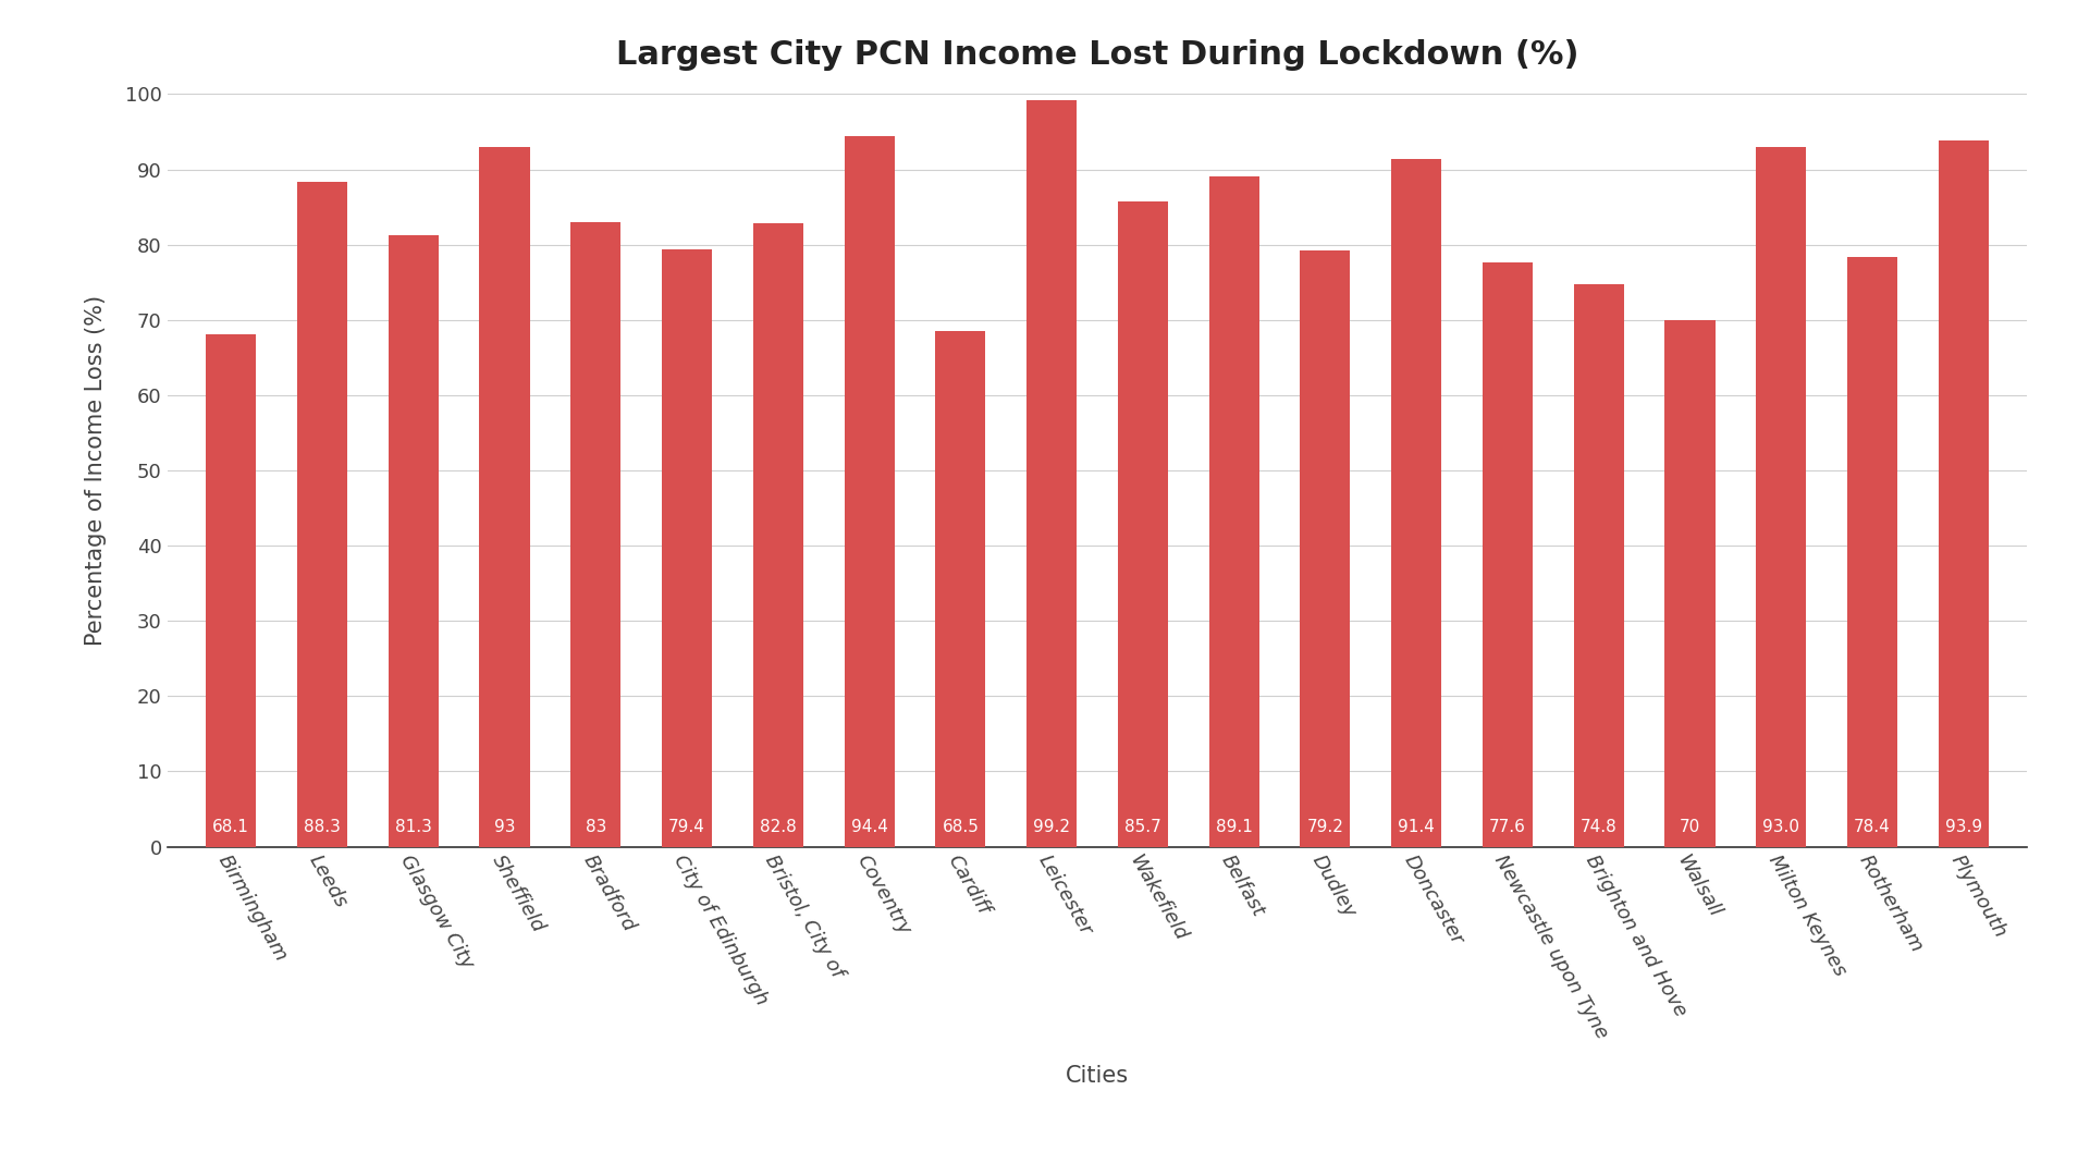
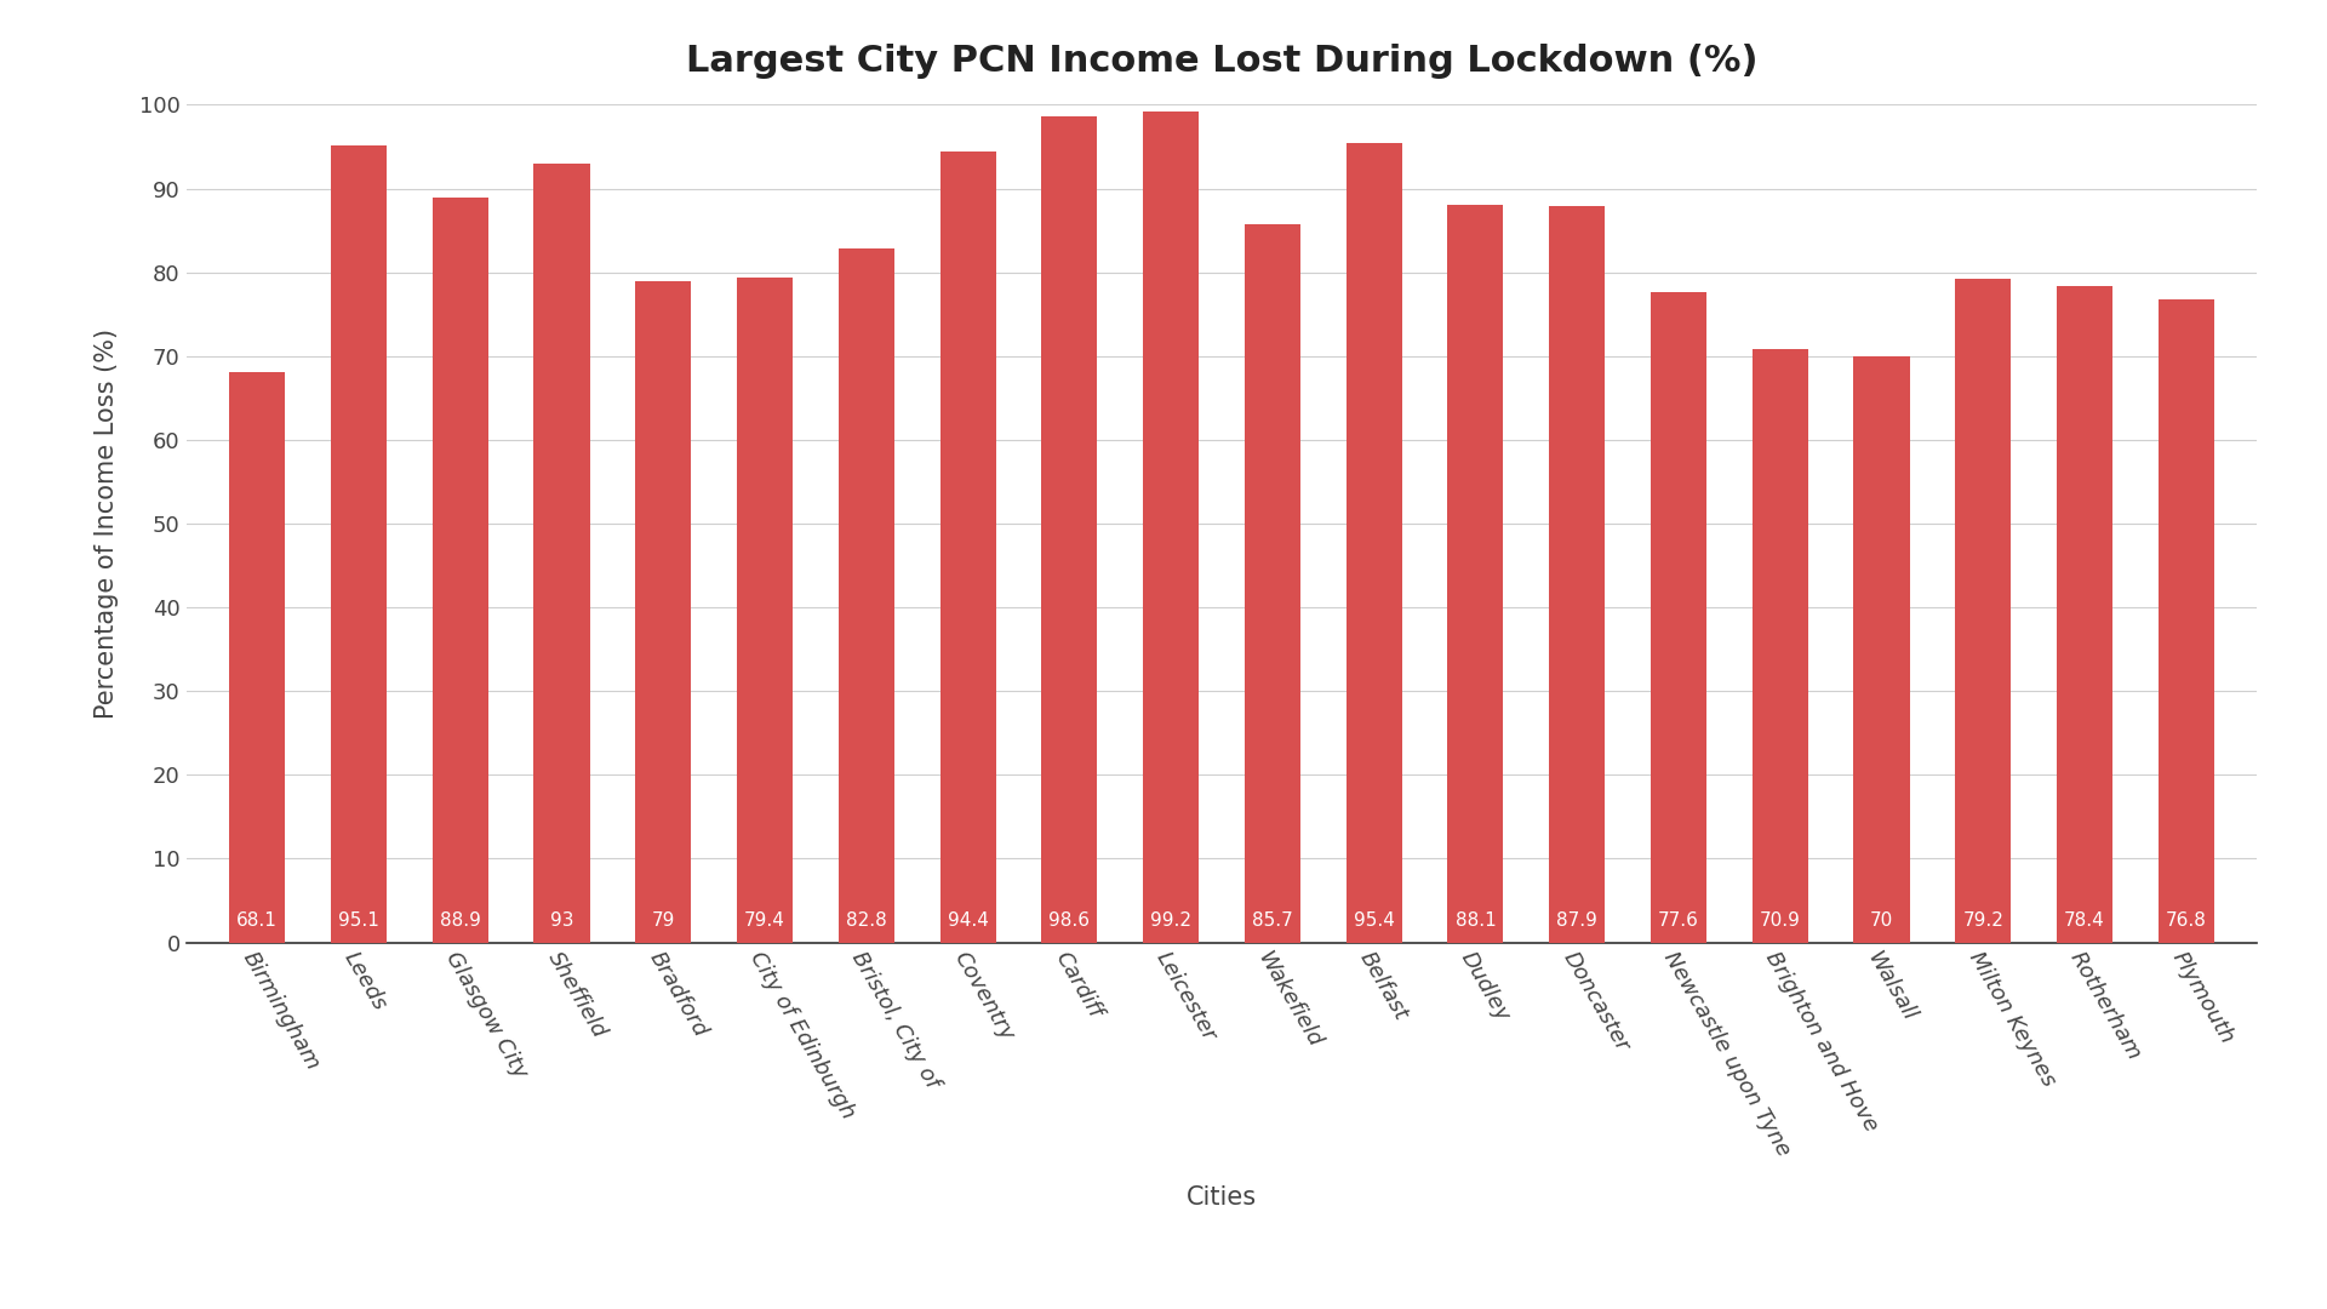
Leeds: 88.3 -> 95.1
Glasgow City: 81.3 -> 88.9
Bradford: 83 -> 79
Cardiff: 68.5 -> 98.6
Belfast: 89.1 -> 95.4
Dudley: 79.2 -> 88.1
Doncaster: 91.4 -> 87.9
Brighton and Hove: 74.8 -> 70.9
Milton Keynes: 93.0 -> 79.2
Plymouth: 93.9 -> 76.8
